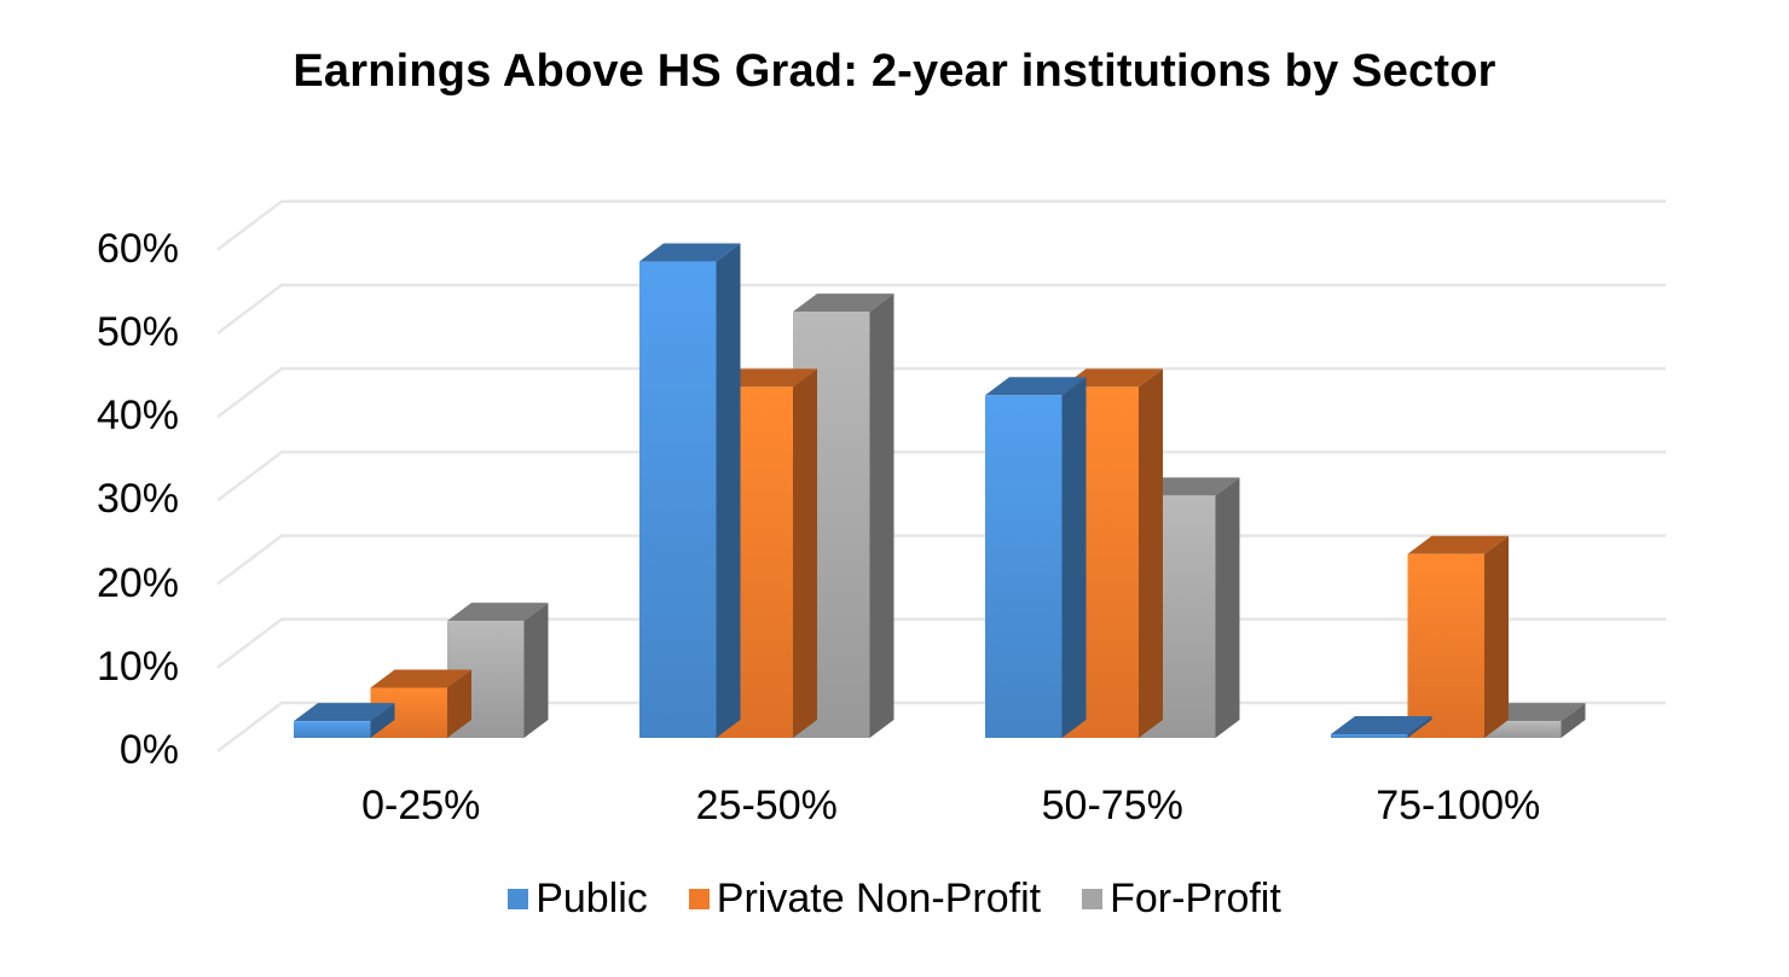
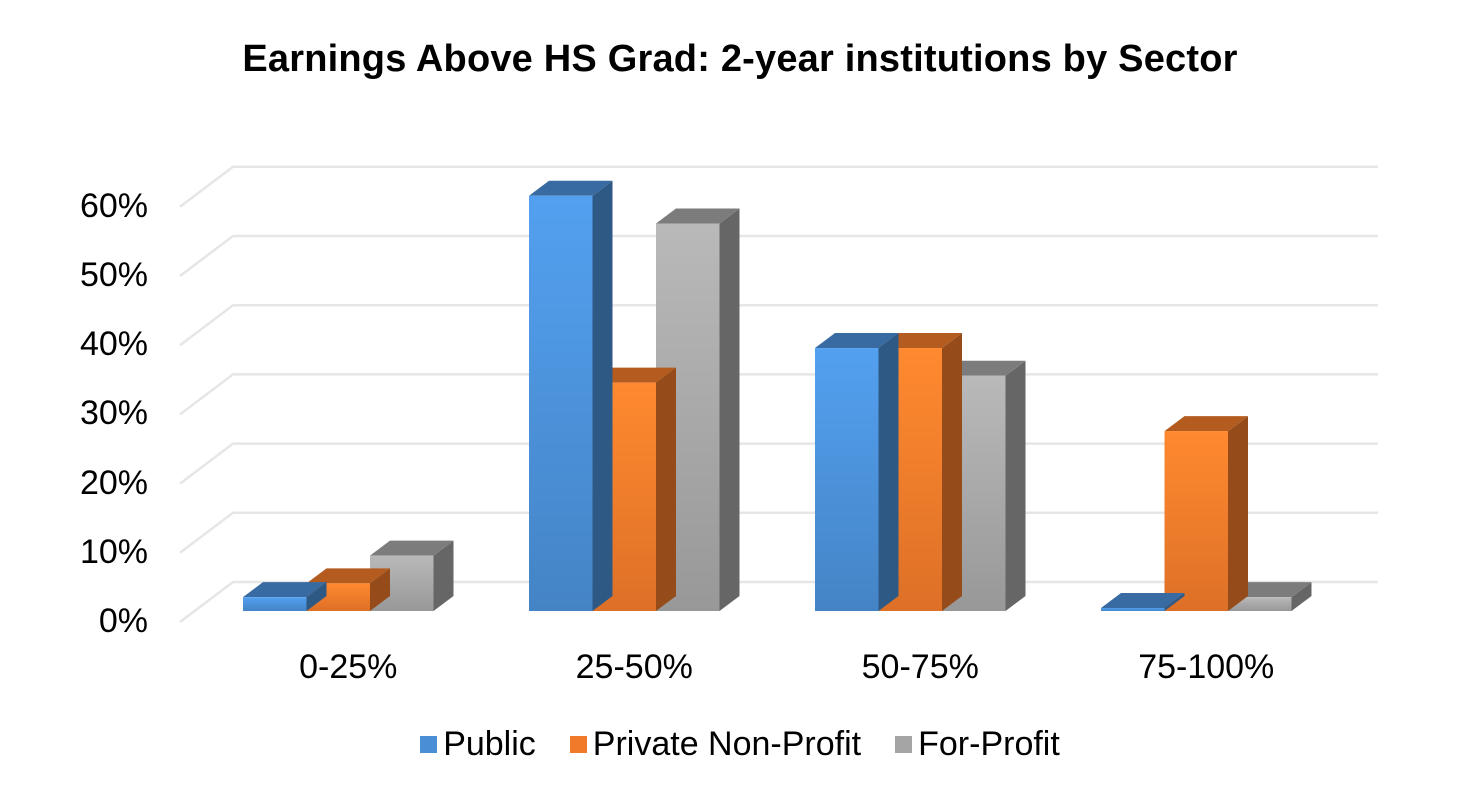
Private Non-Profit/0-25%: 6% -> 4%
For-Profit/0-25%: 14% -> 8%
Public/25-50%: 57% -> 60%
Private Non-Profit/25-50%: 42% -> 33%
For-Profit/25-50%: 51% -> 56%
Public/50-75%: 41% -> 38%
Private Non-Profit/50-75%: 42% -> 38%
For-Profit/50-75%: 29% -> 34%
Private Non-Profit/75-100%: 22% -> 26%
